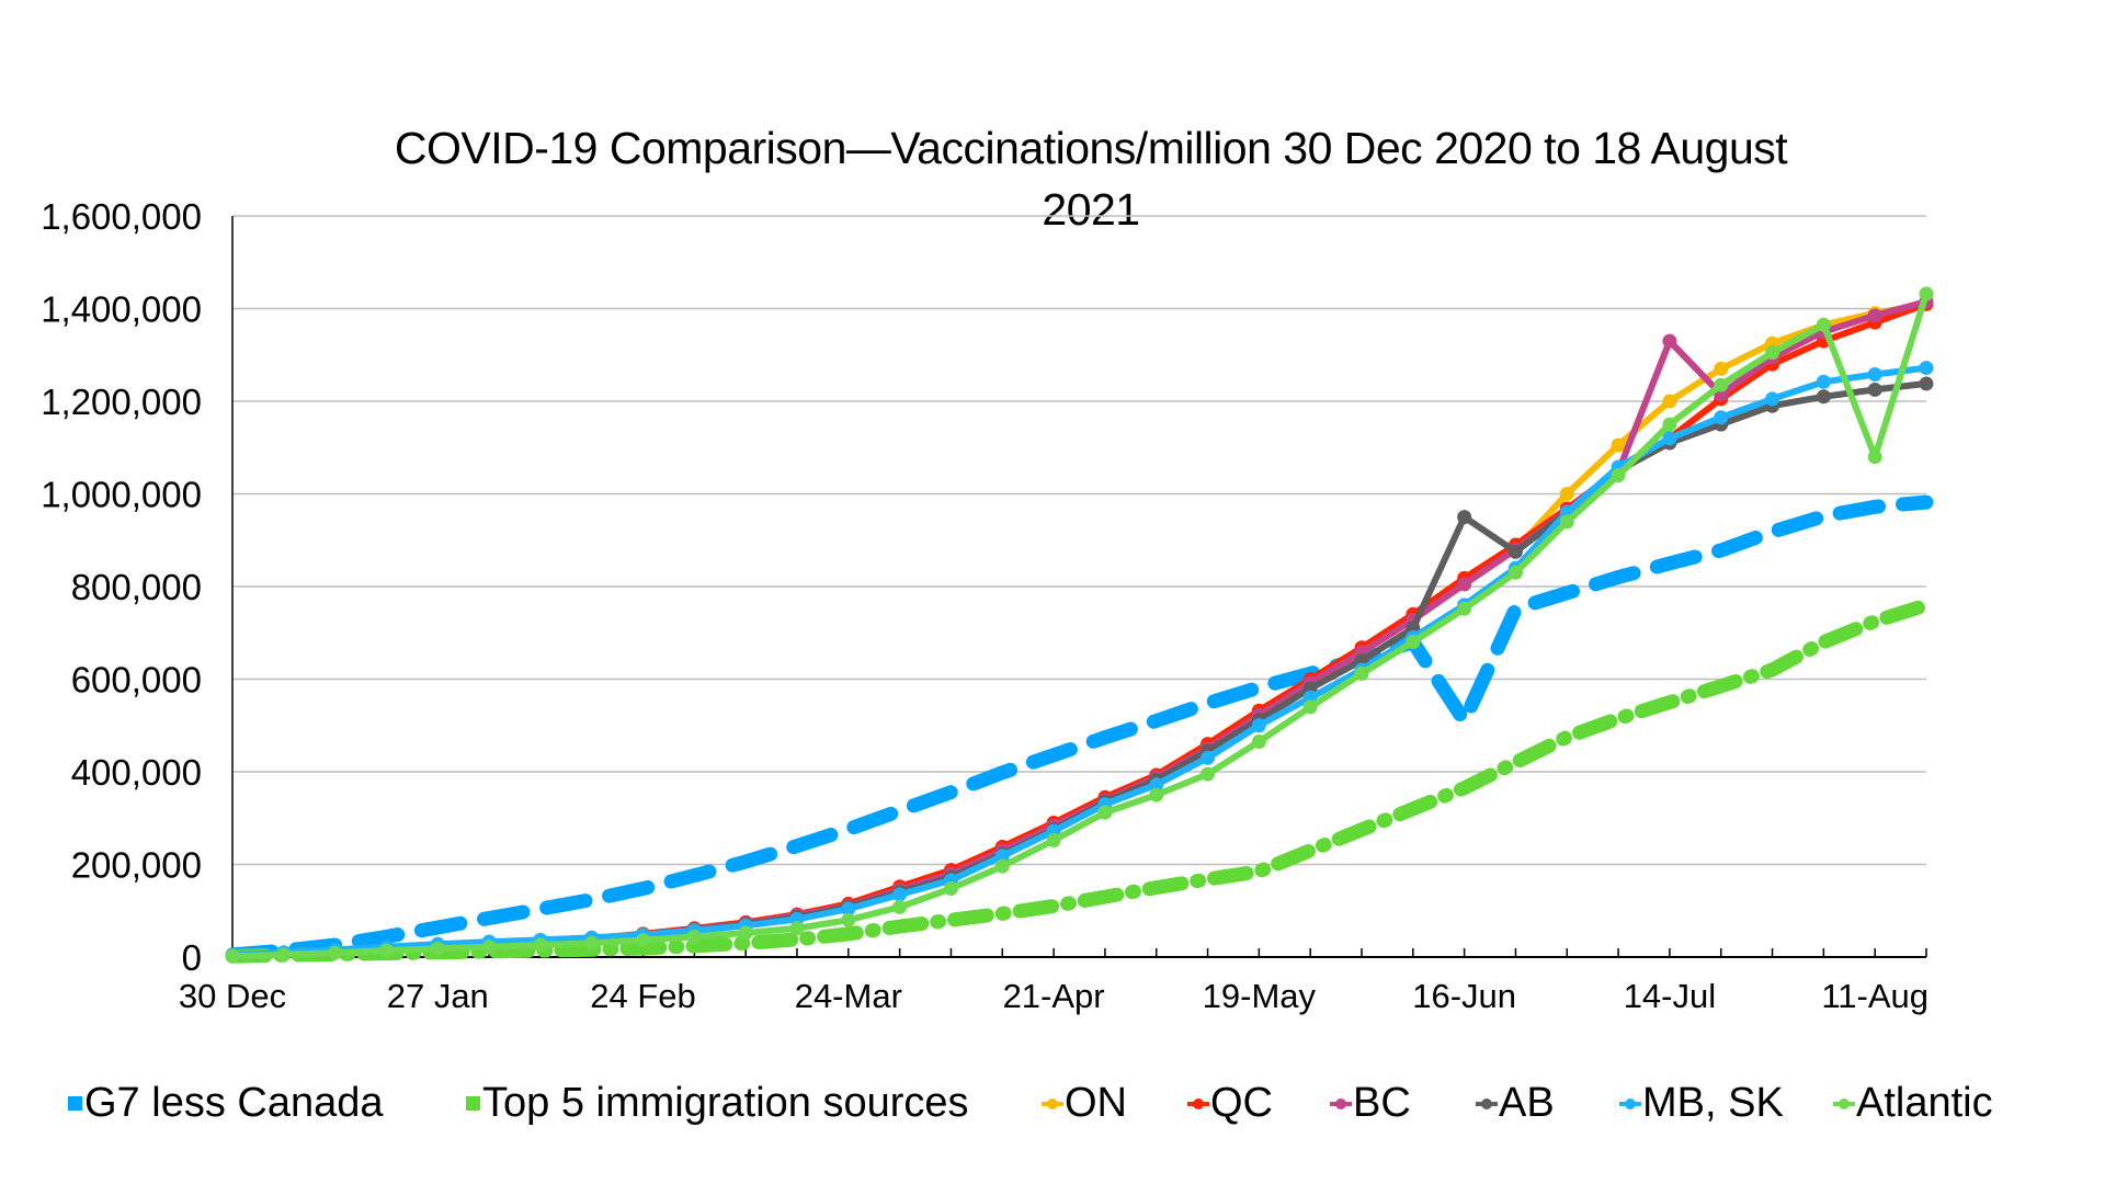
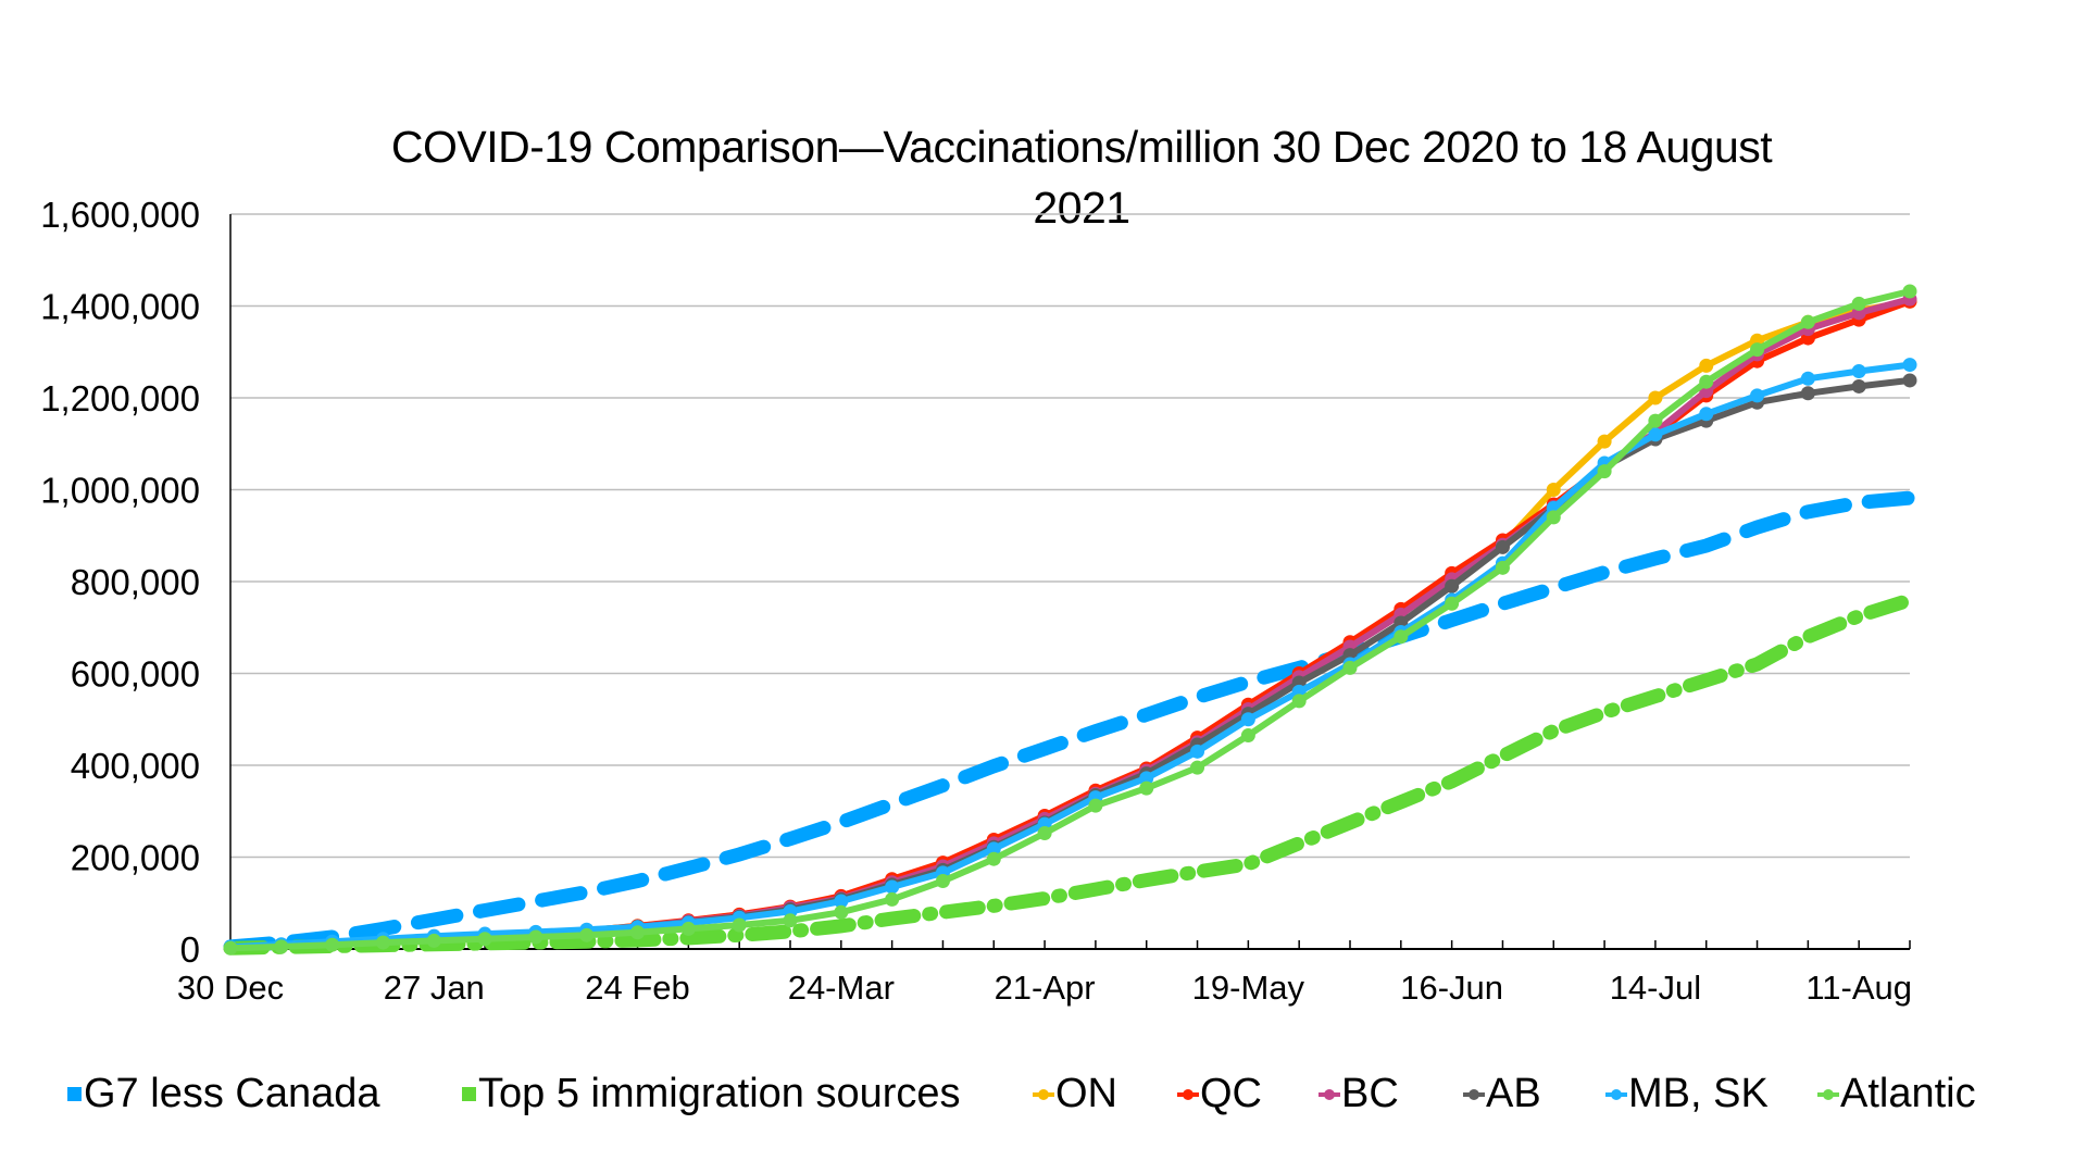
G7 less Canada/16-Jun: 510000 -> 720000
AB/16-Jun: 950000 -> 790000
BC/14-Jul: 1330000 -> 1120000
Atlantic/11-Aug: 1080000 -> 1400000
